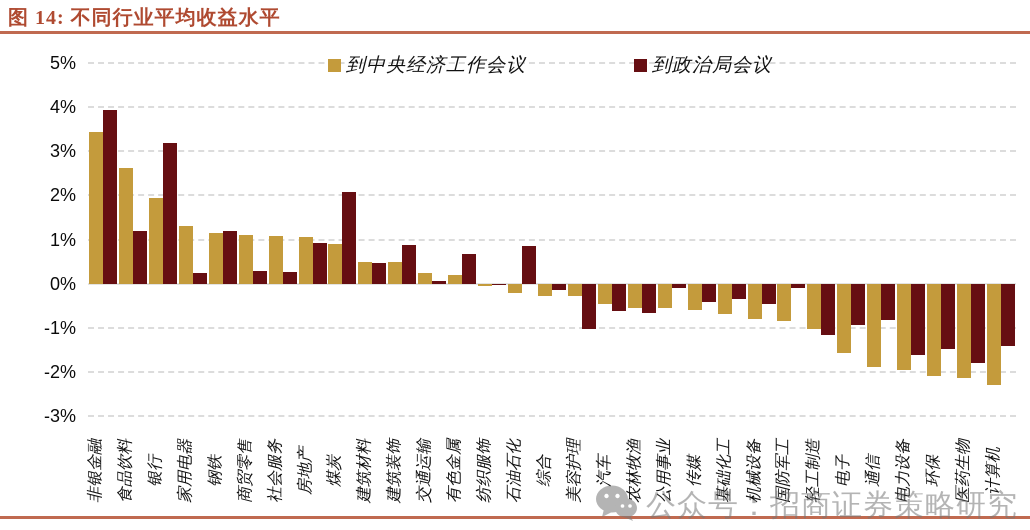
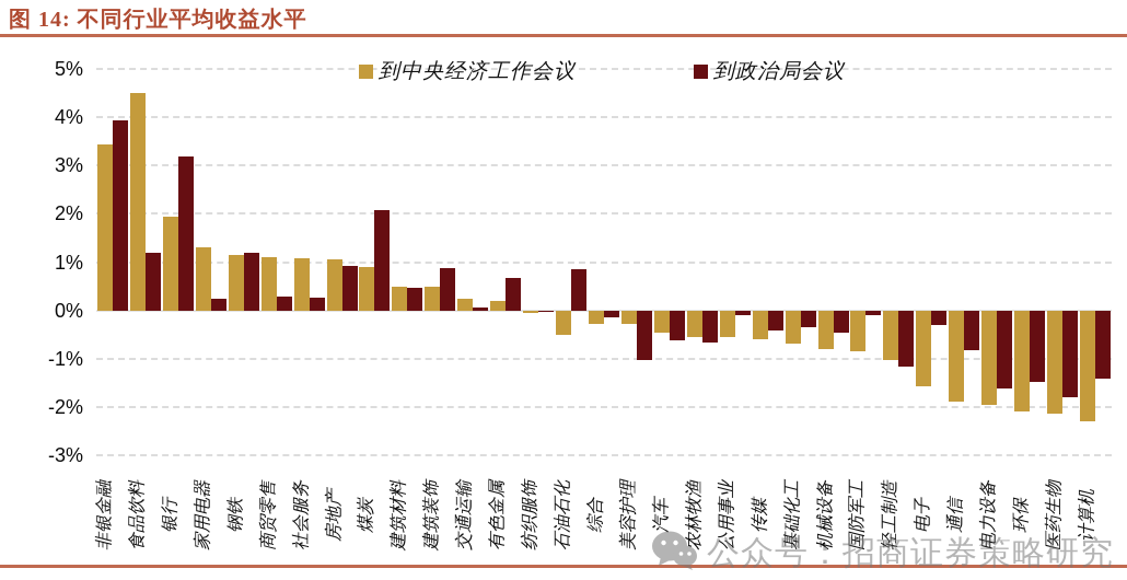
到中央经济工作会议/食品饮料: 2.6% -> 4.5%
到中央经济工作会议/石油石化: -0.2% -> -0.5%
到政治局会议/电子: -0.9% -> -0.3%
